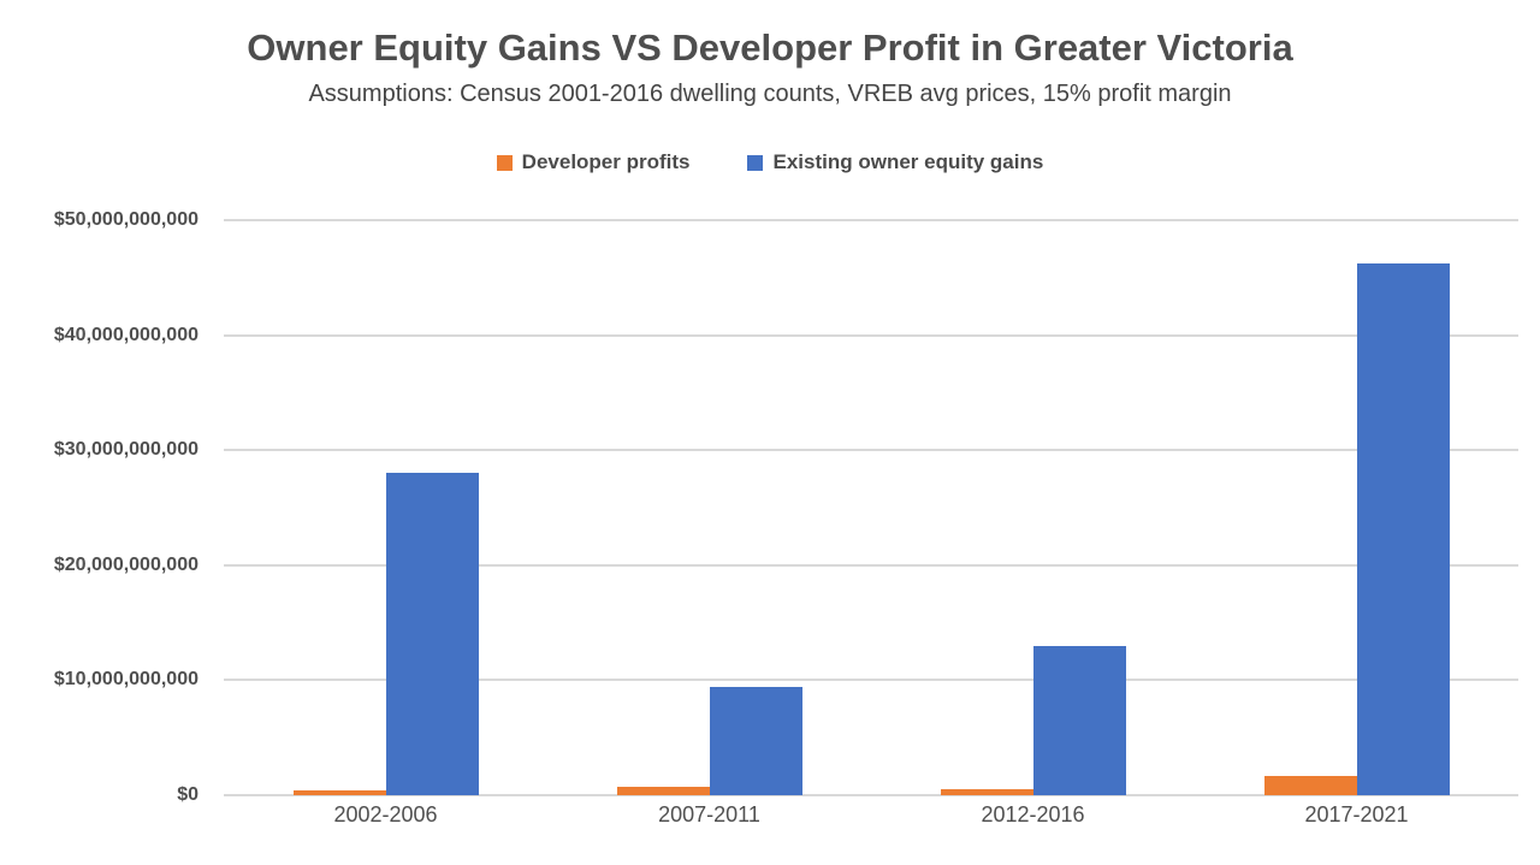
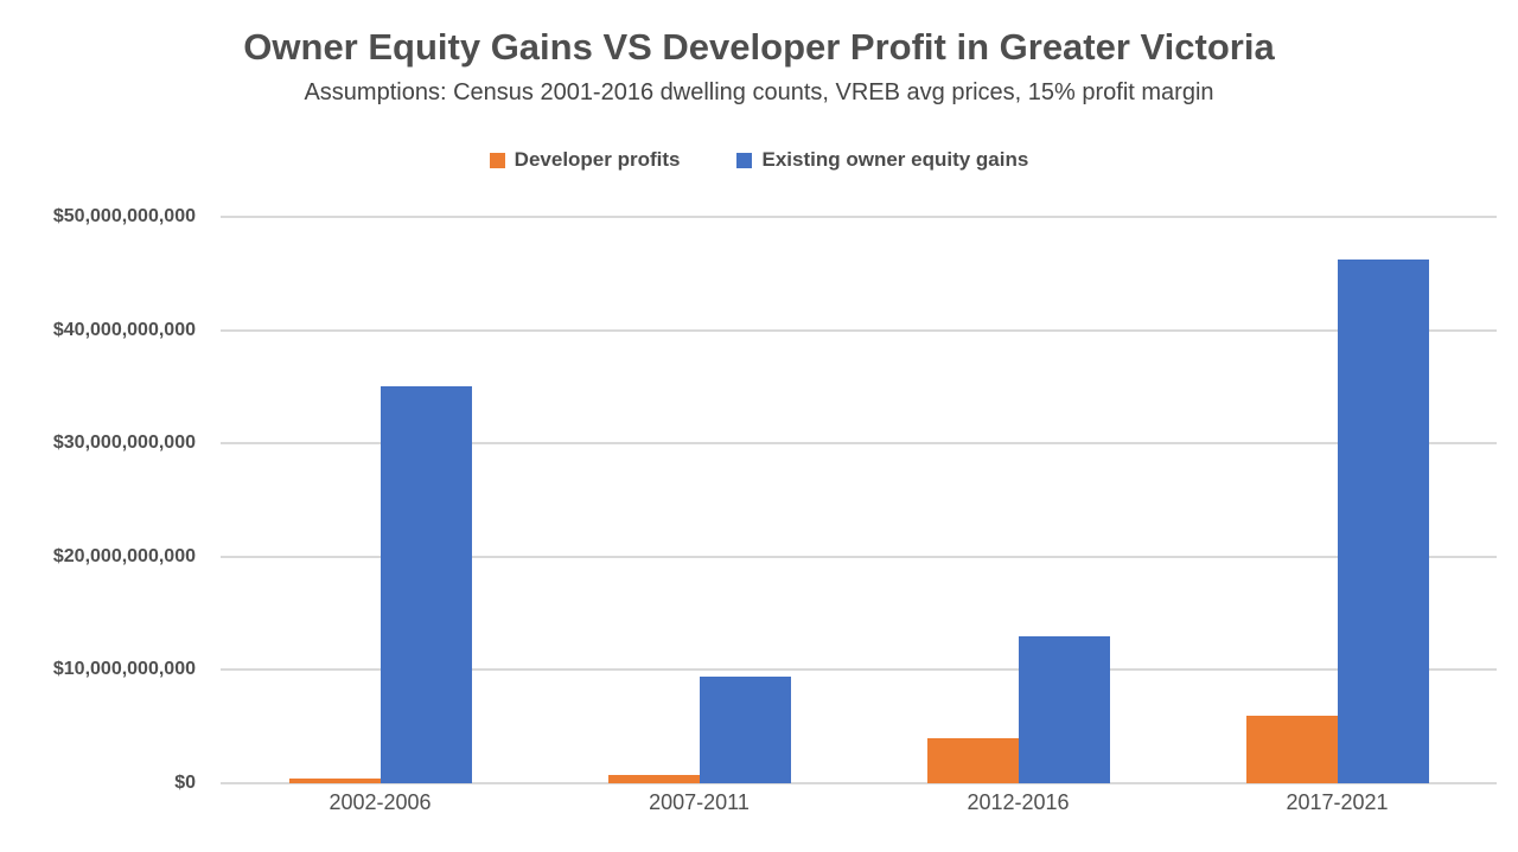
Existing owner equity gains/2002-2006: $28000000000 -> $35000000000
Developer profits/2012-2016: $1000000000 -> $4000000000
Developer profits/2017-2021: $2000000000 -> $6000000000
